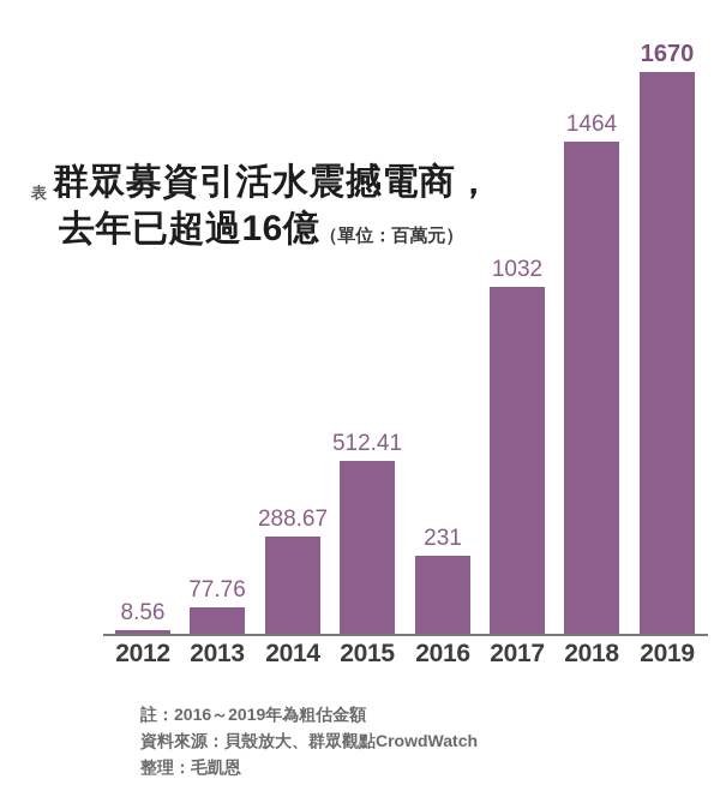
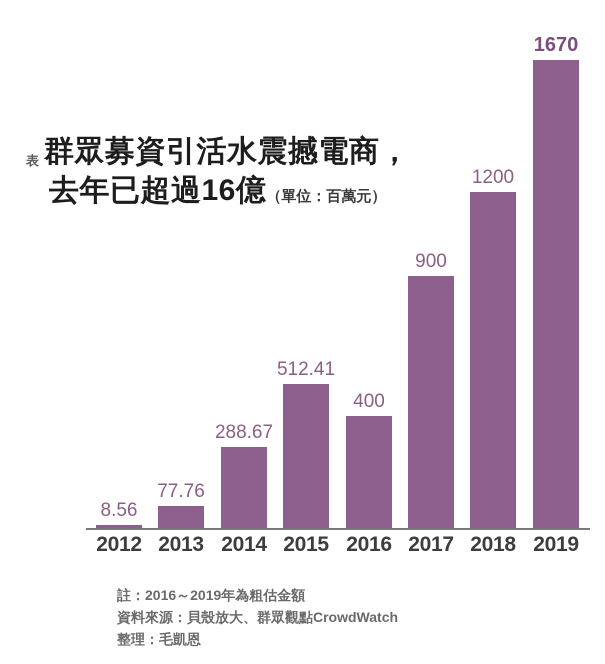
2016: 231 -> 400
2017: 1032 -> 900
2018: 1464 -> 1200
